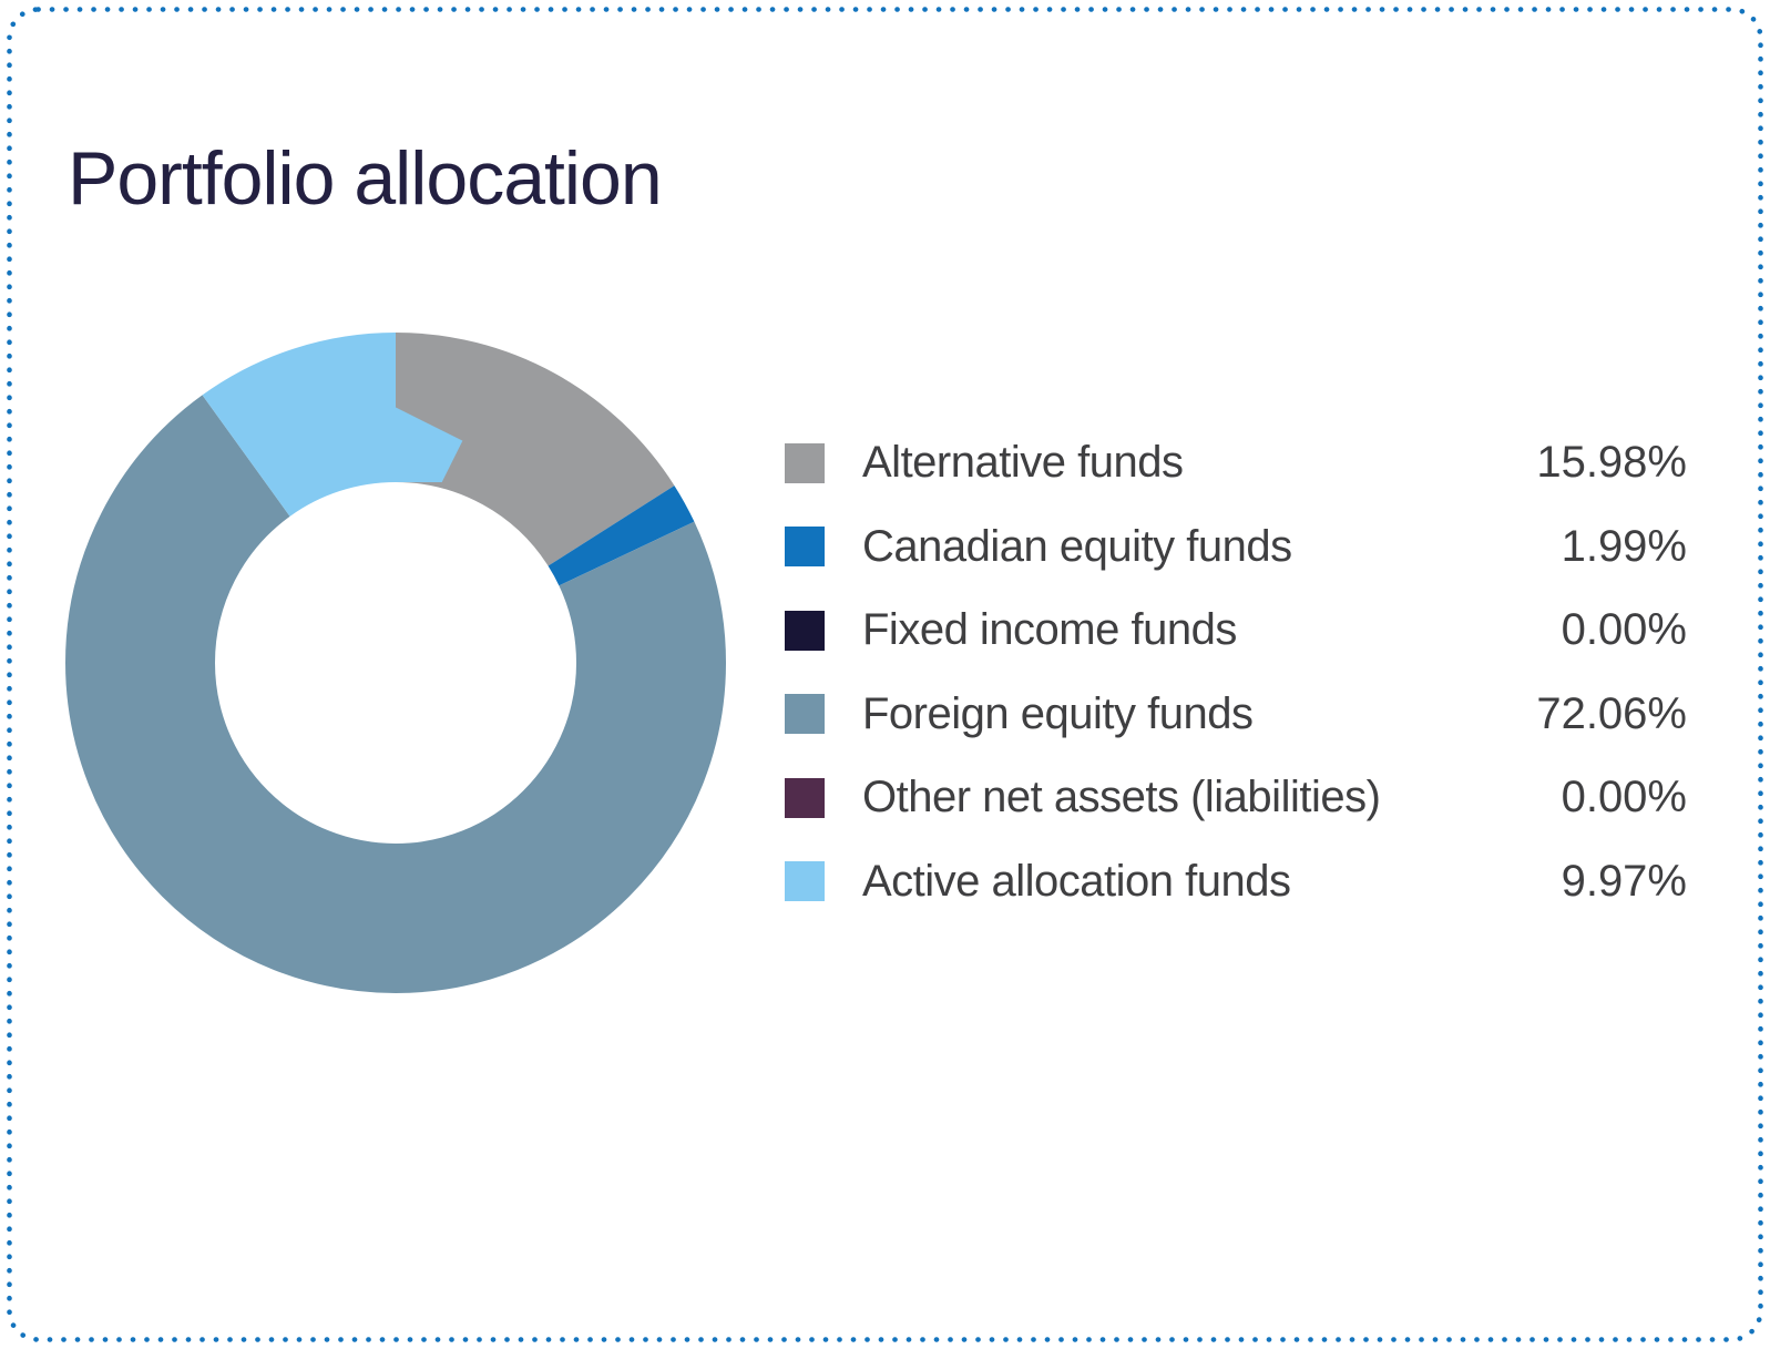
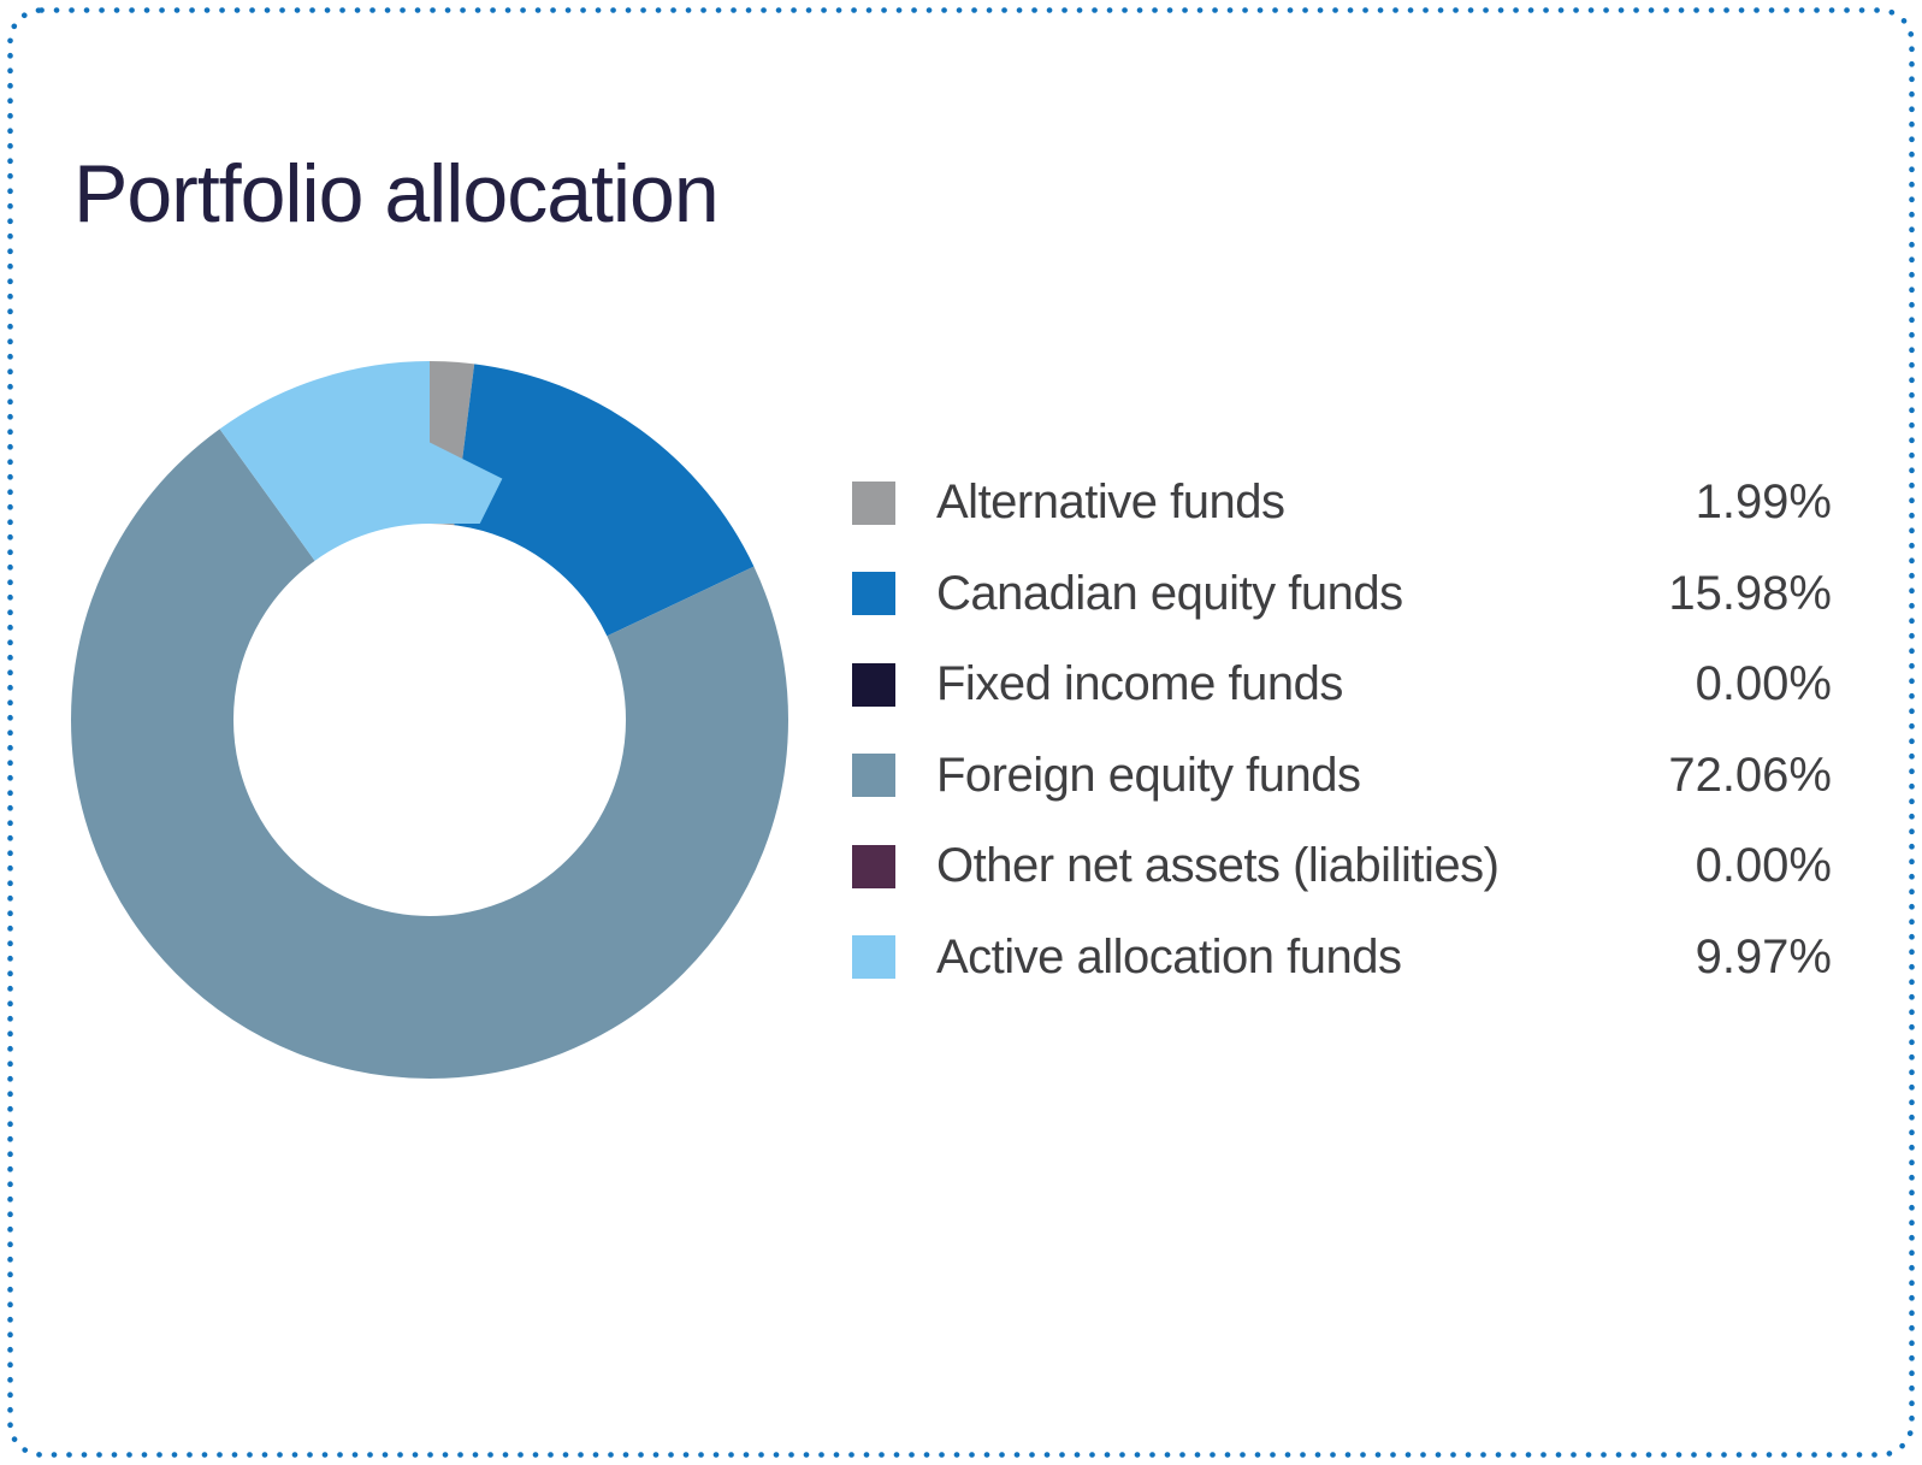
Alternative funds: 15.98% -> 1.99%
Canadian equity funds: 1.99% -> 15.98%
